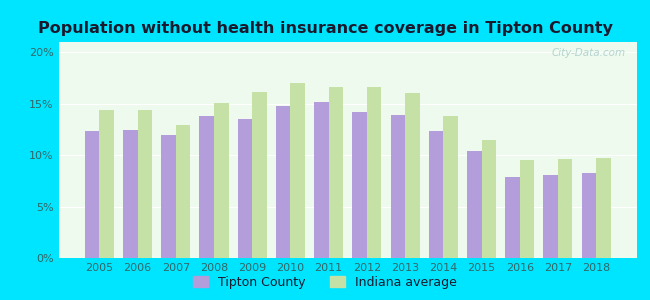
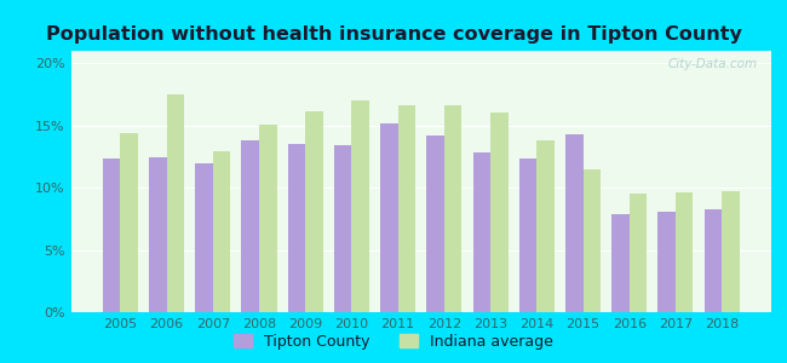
Indiana average/2006: 14.4% -> 17.5%
Tipton County/2010: 14.8% -> 13.4%
Tipton County/2013: 13.9% -> 12.8%
Tipton County/2015: 10.4% -> 14.3%
